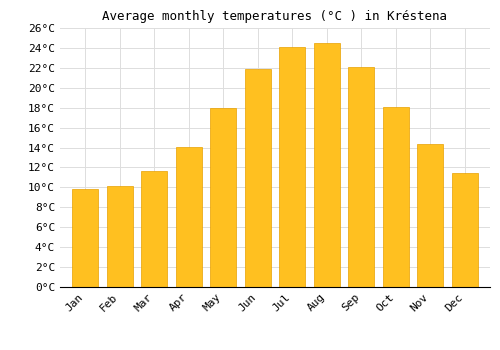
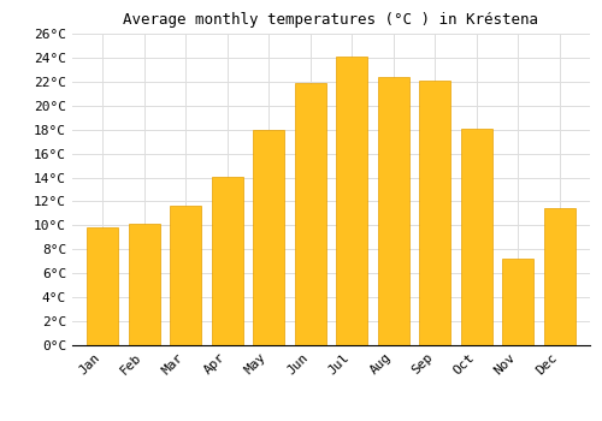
Aug: 24.5°C -> 22.4°C
Nov: 14.4°C -> 7.2°C
